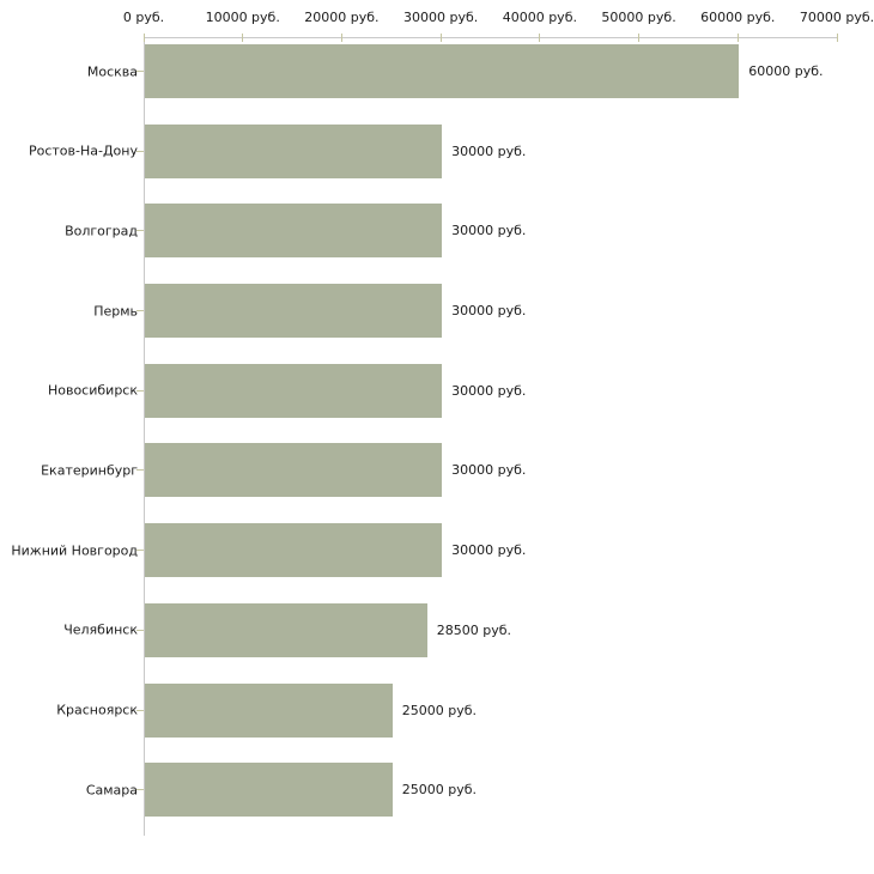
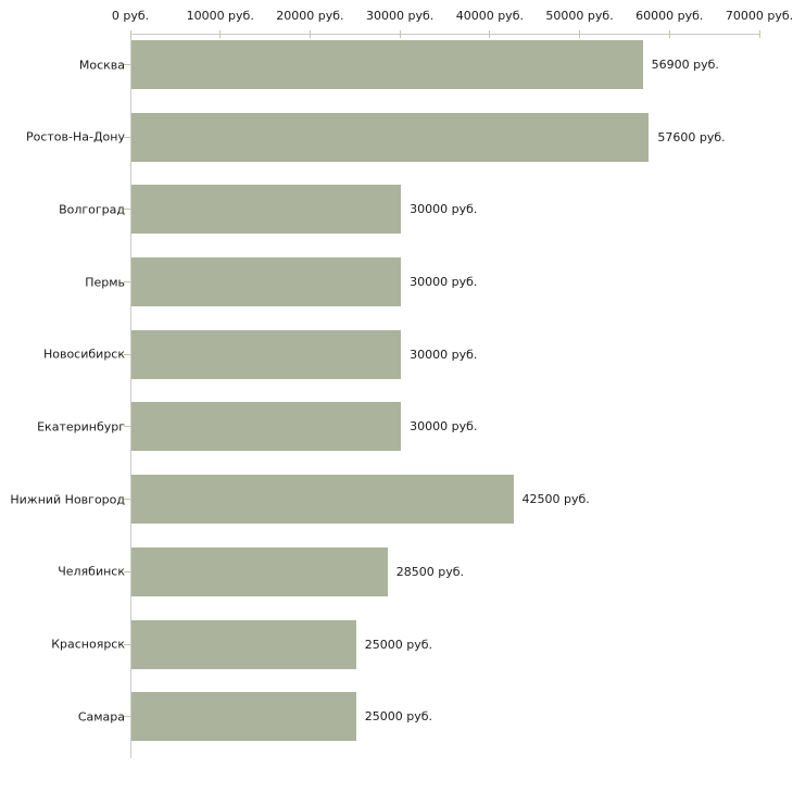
Москва: 60000 -> 56900
Ростов-На-Дону: 30000 -> 57600
Нижний Новгород: 30000 -> 42500
